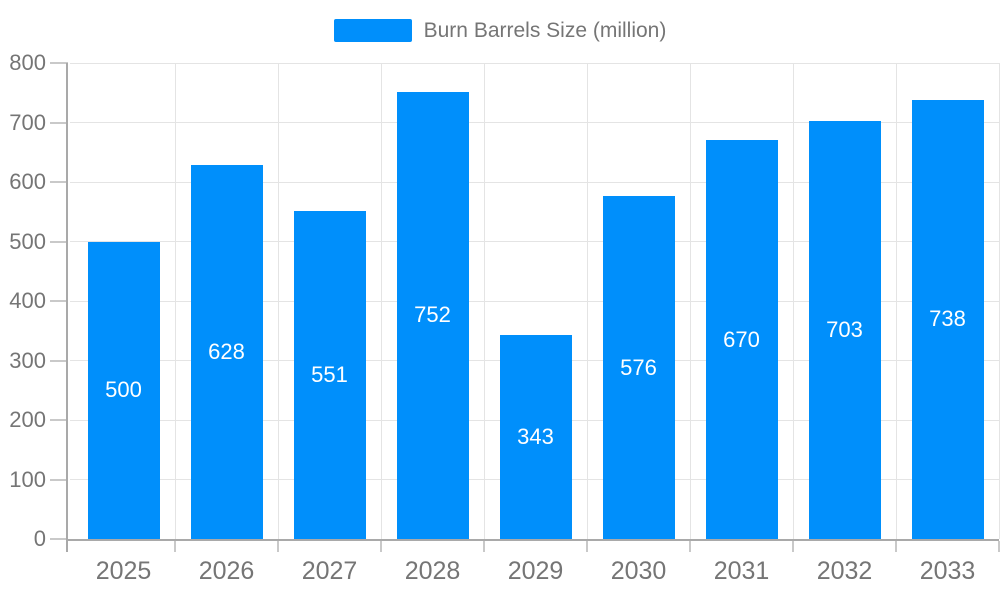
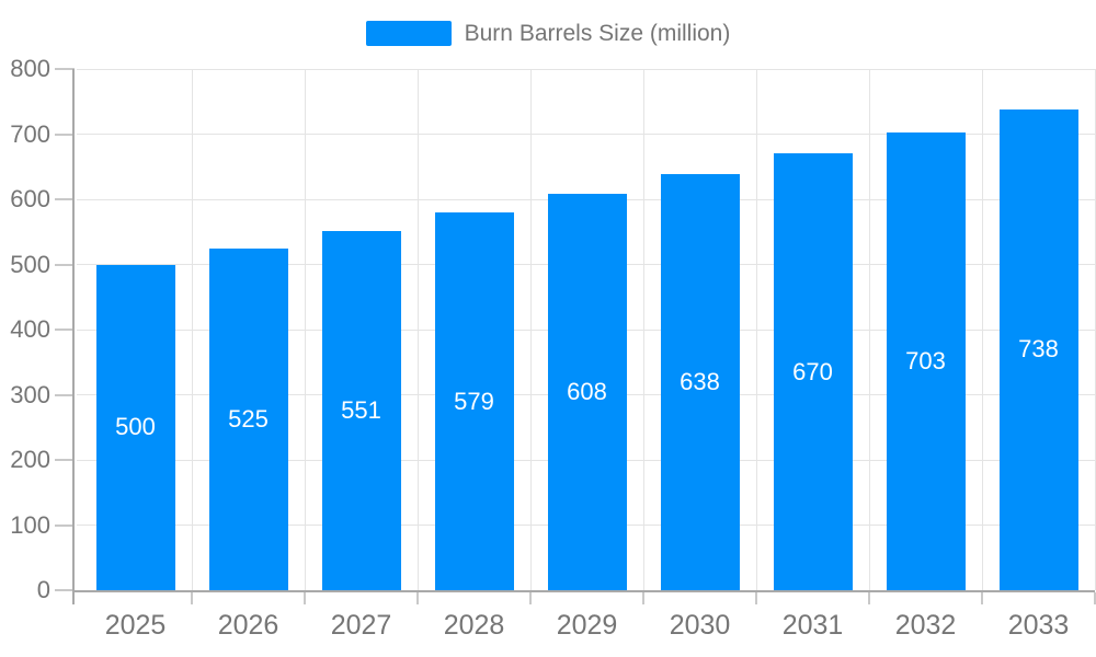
2026: 628 -> 525
2028: 752 -> 579
2029: 343 -> 608
2030: 576 -> 638
